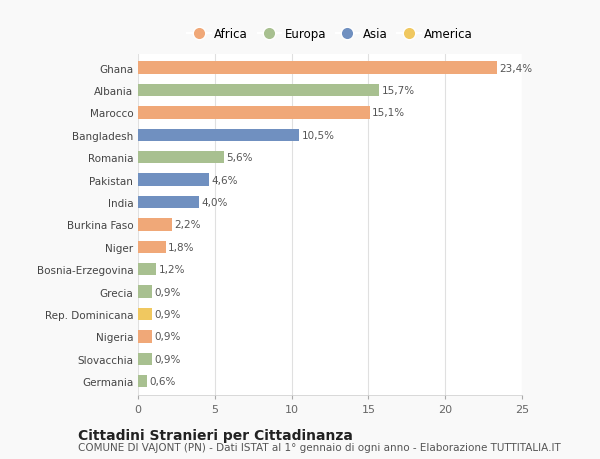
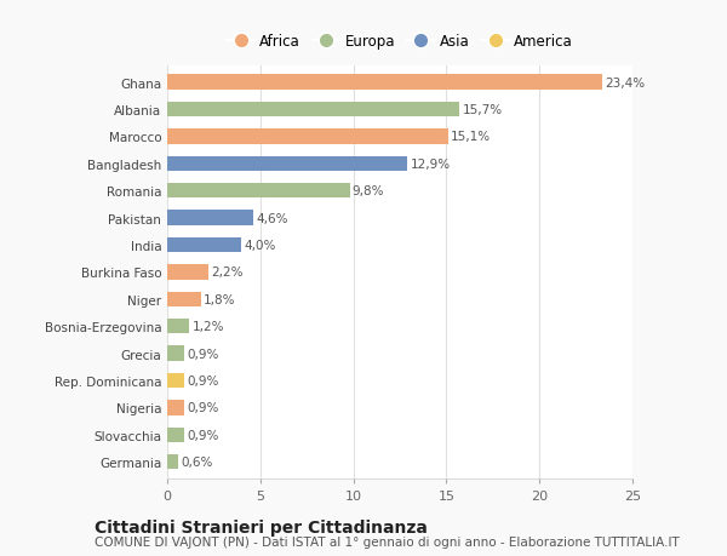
Bangladesh: 10,5% -> 12,9%
Romania: 5,6% -> 9,8%
